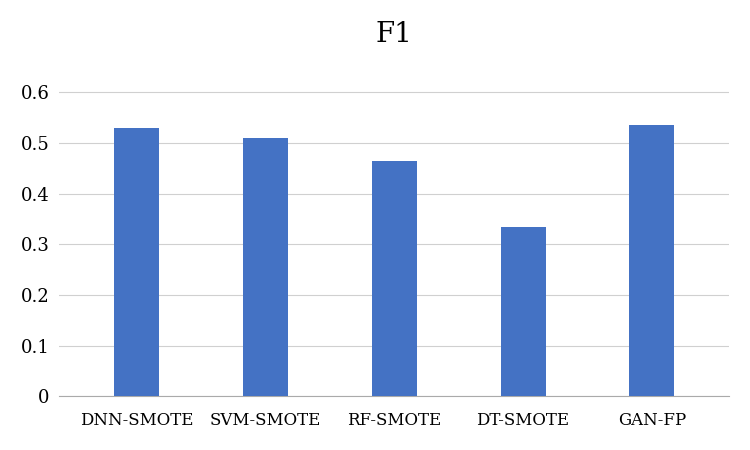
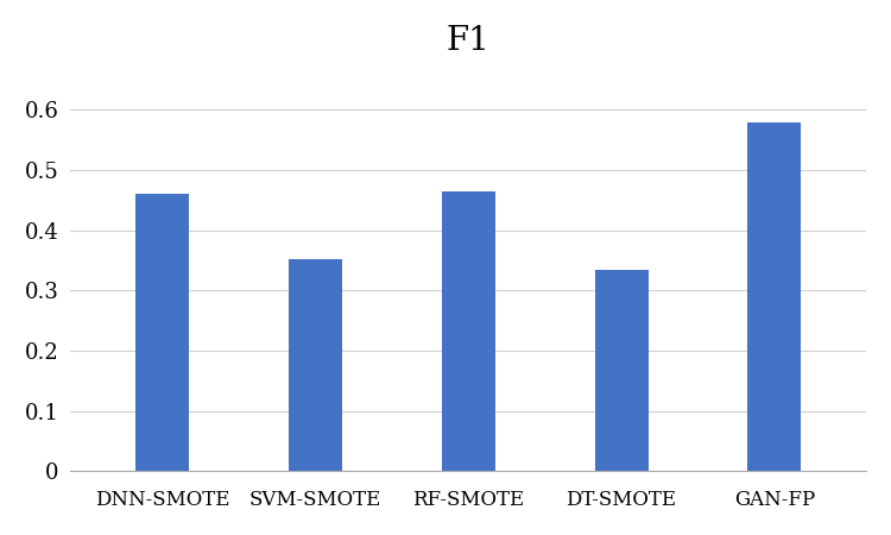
DNN-SMOTE: 0.530 -> 0.460
SVM-SMOTE: 0.510 -> 0.352
GAN-FP: 0.535 -> 0.578
